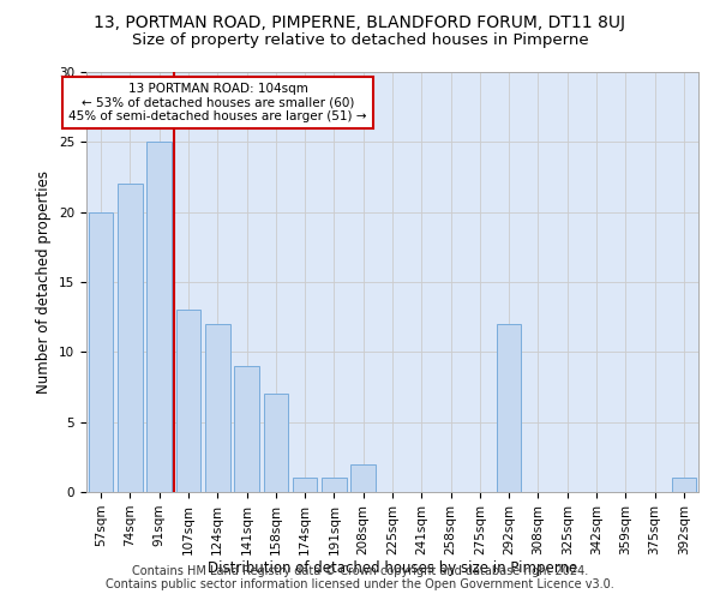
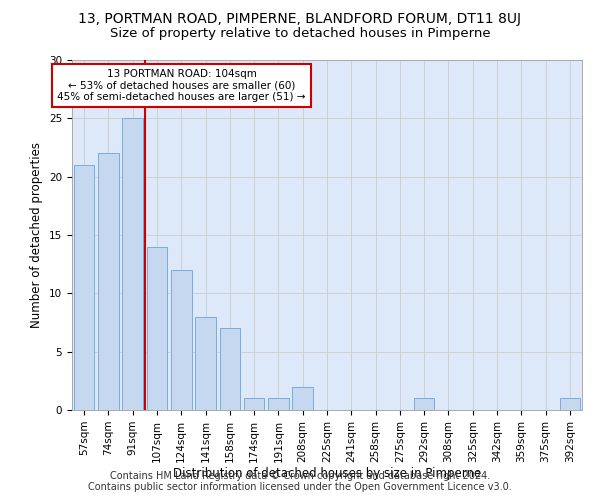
57sqm: 20 -> 21
107sqm: 13 -> 14
141sqm: 9 -> 8
292sqm: 12 -> 1
